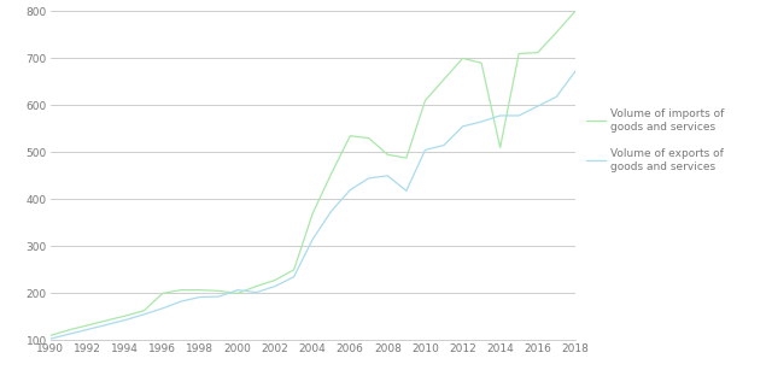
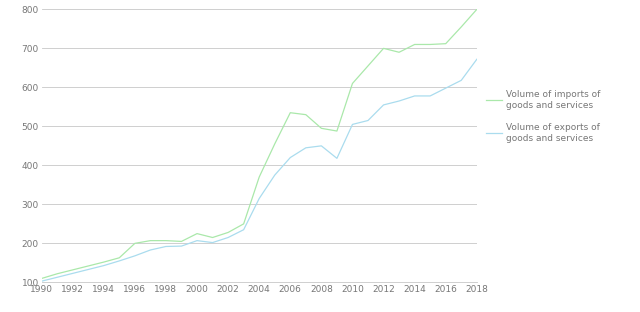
Volume of imports of goods and services/2000: 200 -> 225
Volume of imports of goods and services/2014: 510 -> 710
